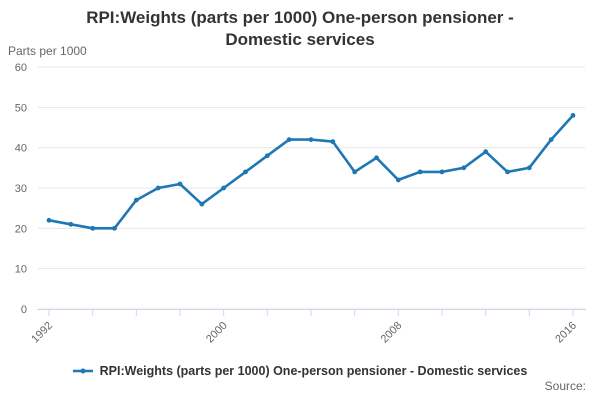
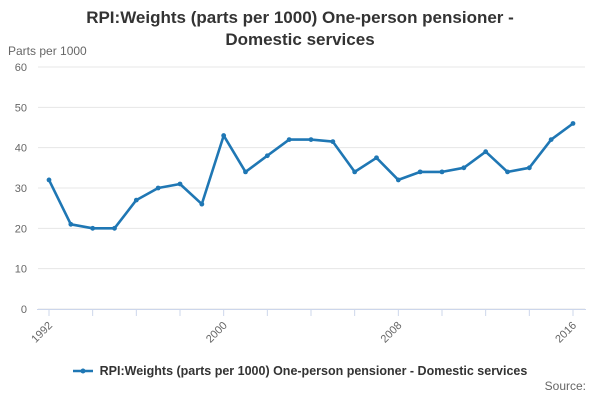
1992: 22 -> 32
2000: 30 -> 43
2016: 48 -> 46
